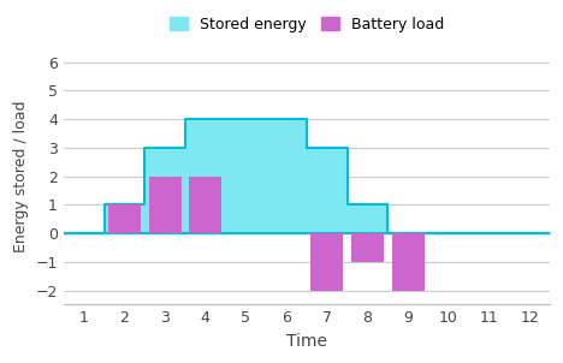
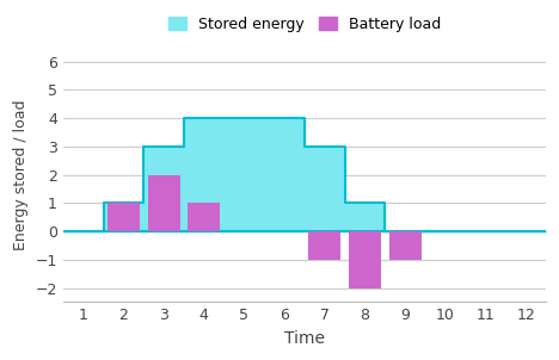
Battery load/4: 2 -> 1
Battery load/7: -2 -> -1
Battery load/8: -1 -> -2
Battery load/9: -2 -> -1
